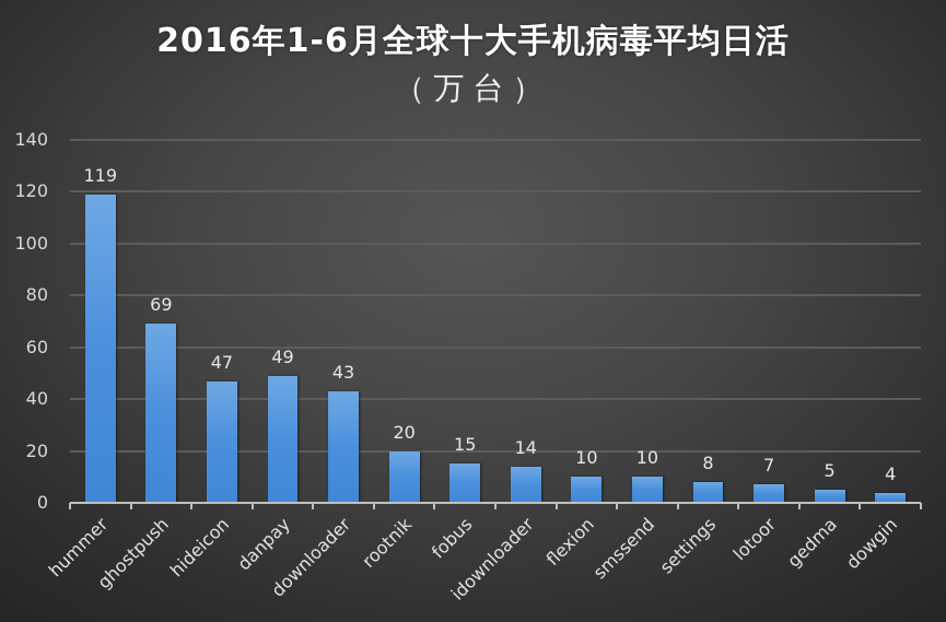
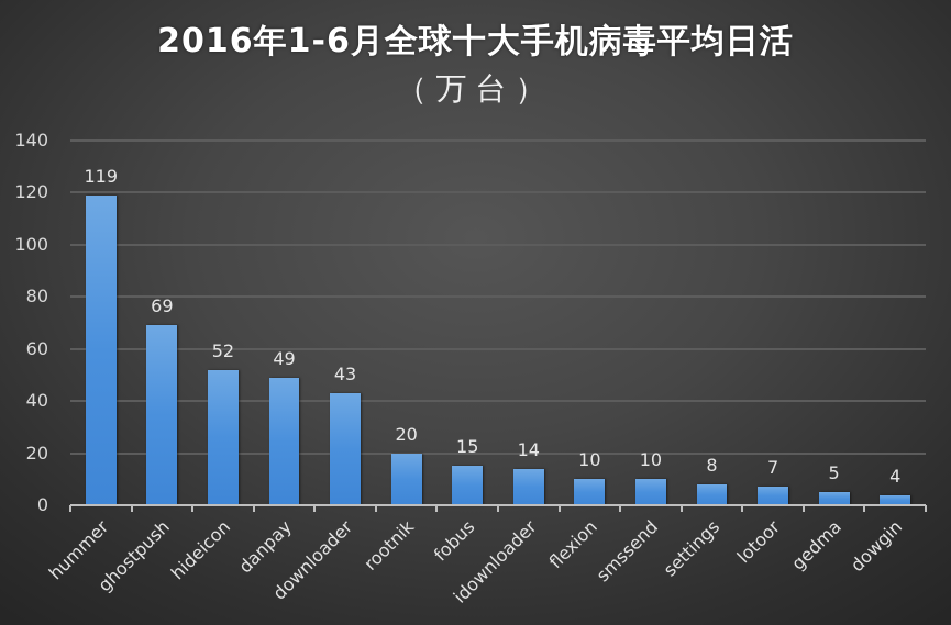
hideicon: 47 -> 52
